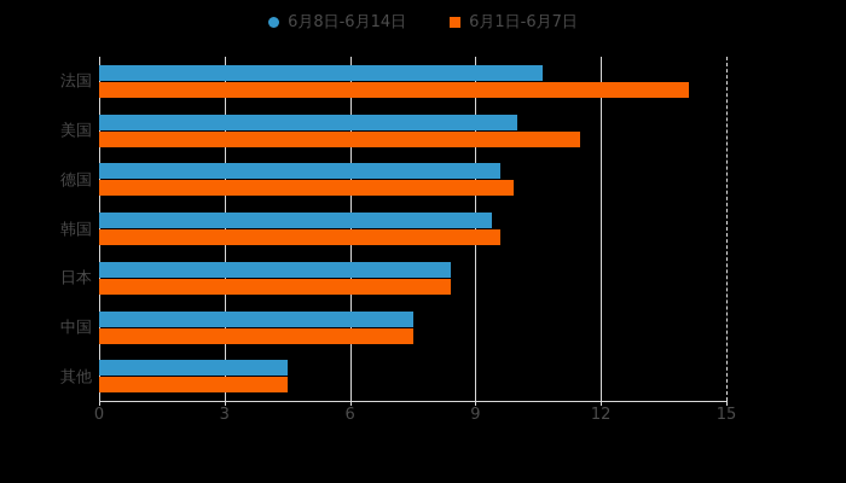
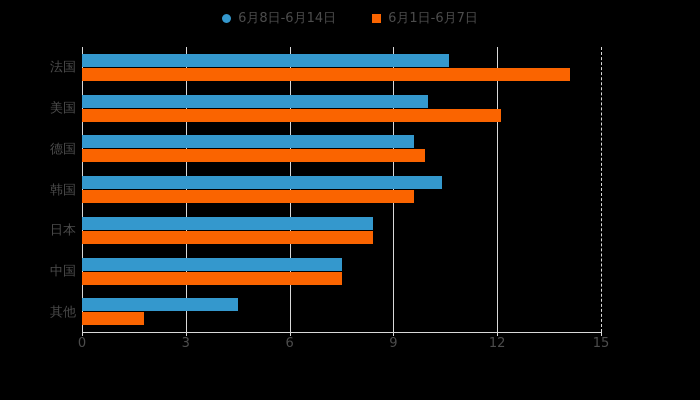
6月1日-6月7日/美国: 11.5 -> 12.1
6月8日-6月14日/韩国: 9.4 -> 10.4
6月1日-6月7日/其他: 4.5 -> 1.8
